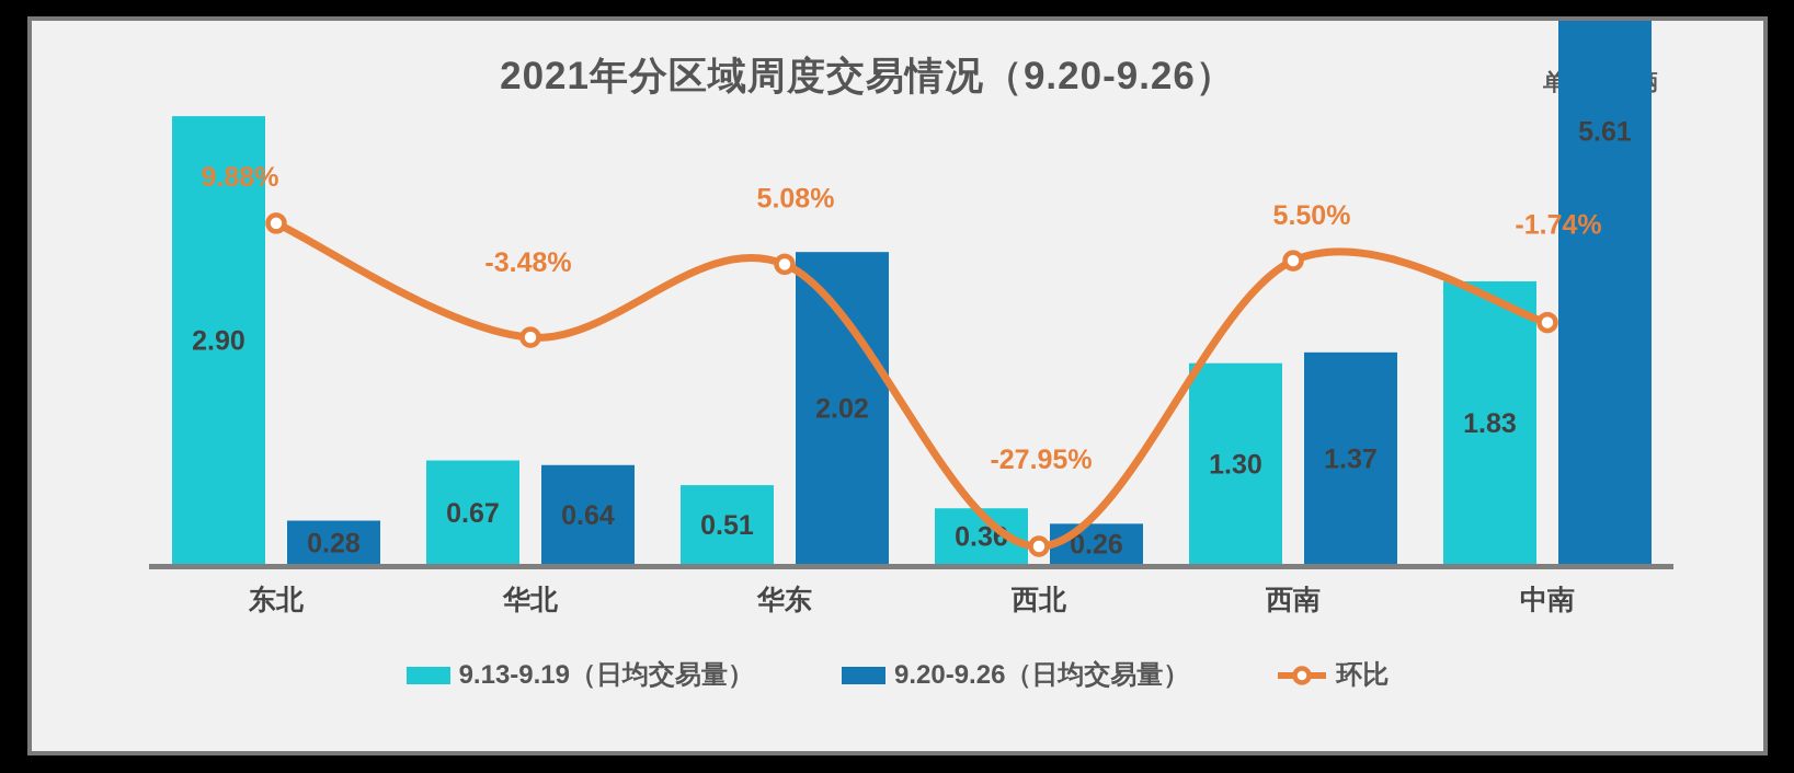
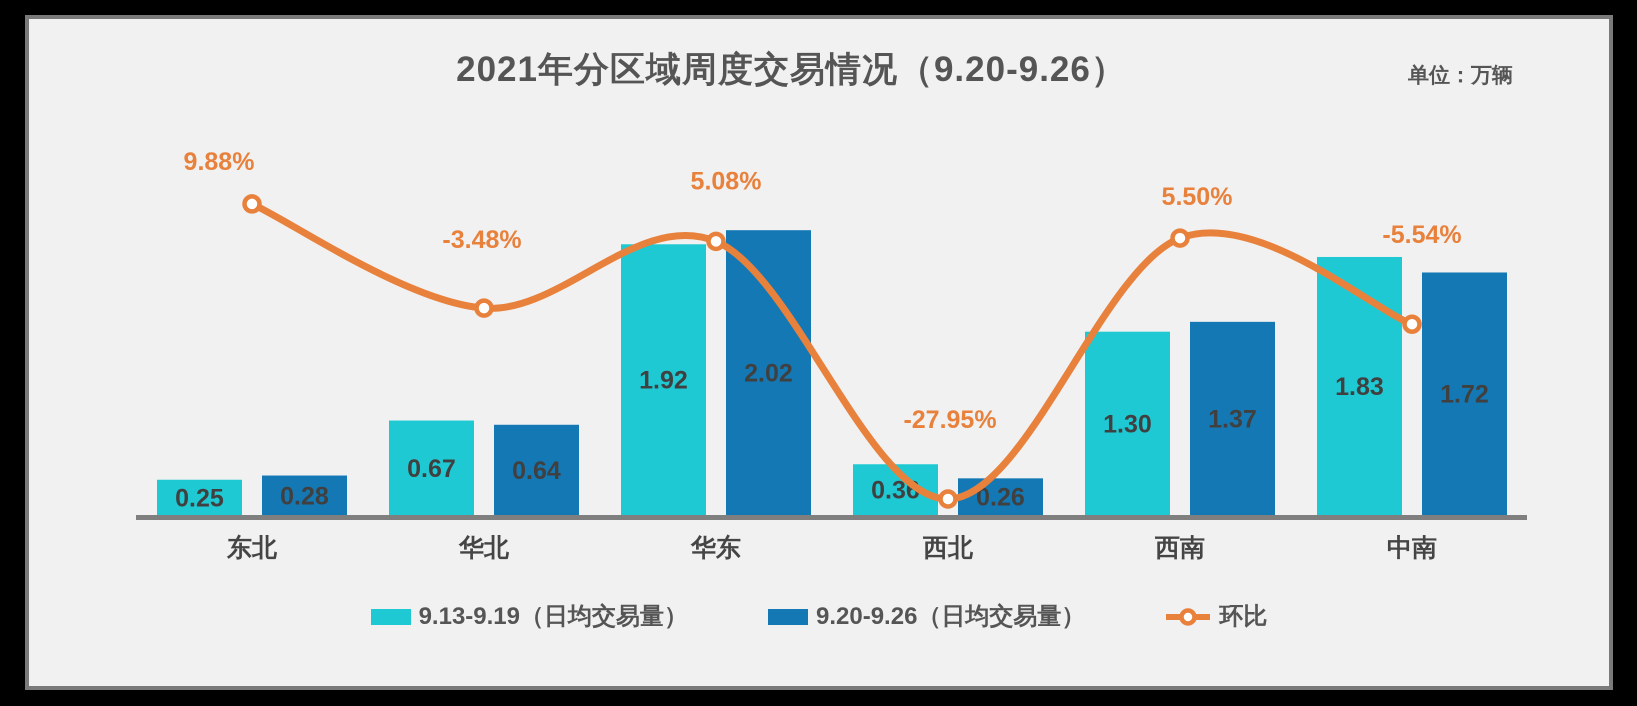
9.13-9.19（日均交易量）/东北: 2.90 -> 0.25
9.13-9.19（日均交易量）/华东: 0.51 -> 1.92
9.20-9.26（日均交易量）/中南: 5.61 -> 1.72
环比/中南: -1.74% -> -5.54%
